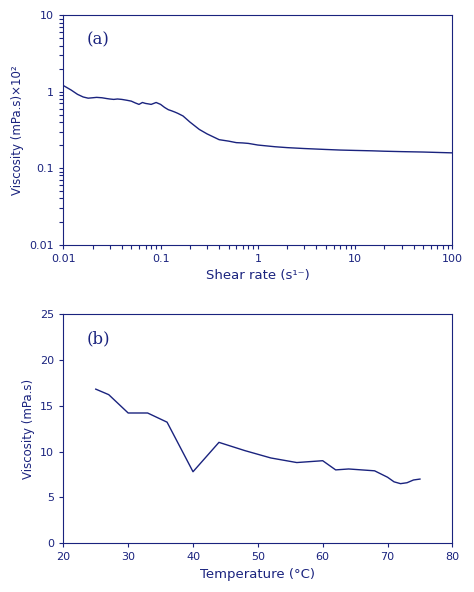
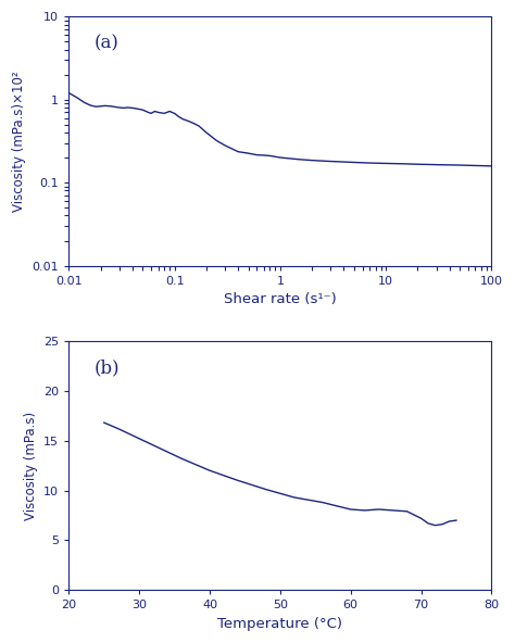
30: 14.2 -> 15.2
40: 7.8 -> 12.0
60: 9.0 -> 8.1
